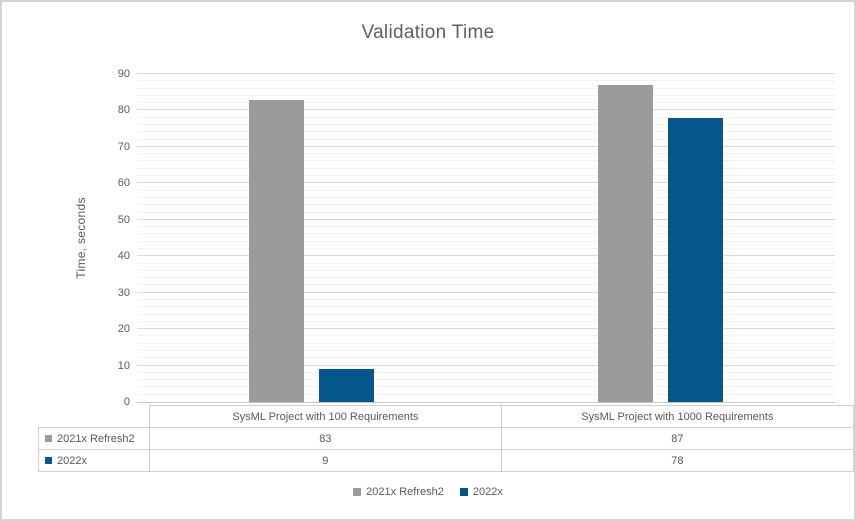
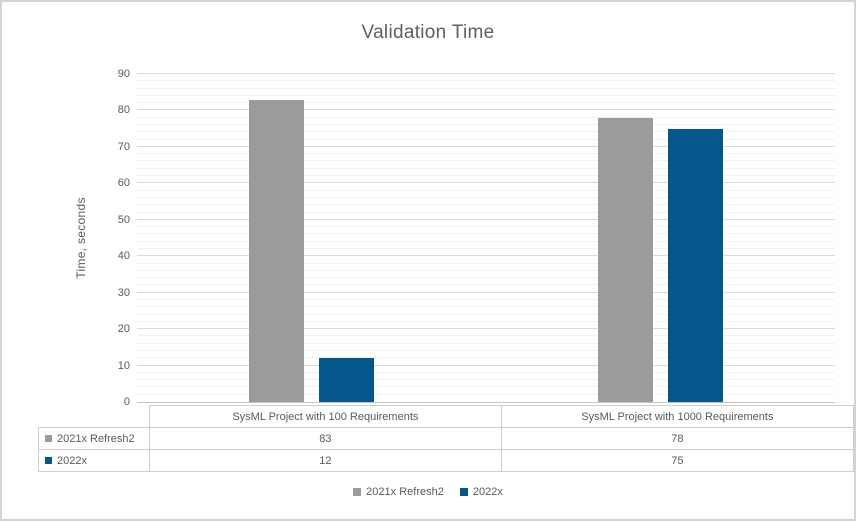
2022x/SysML Project with 100 Requirements: 9 -> 12
2021x Refresh2/SysML Project with 1000 Requirements: 87 -> 78
2022x/SysML Project with 1000 Requirements: 78 -> 75
